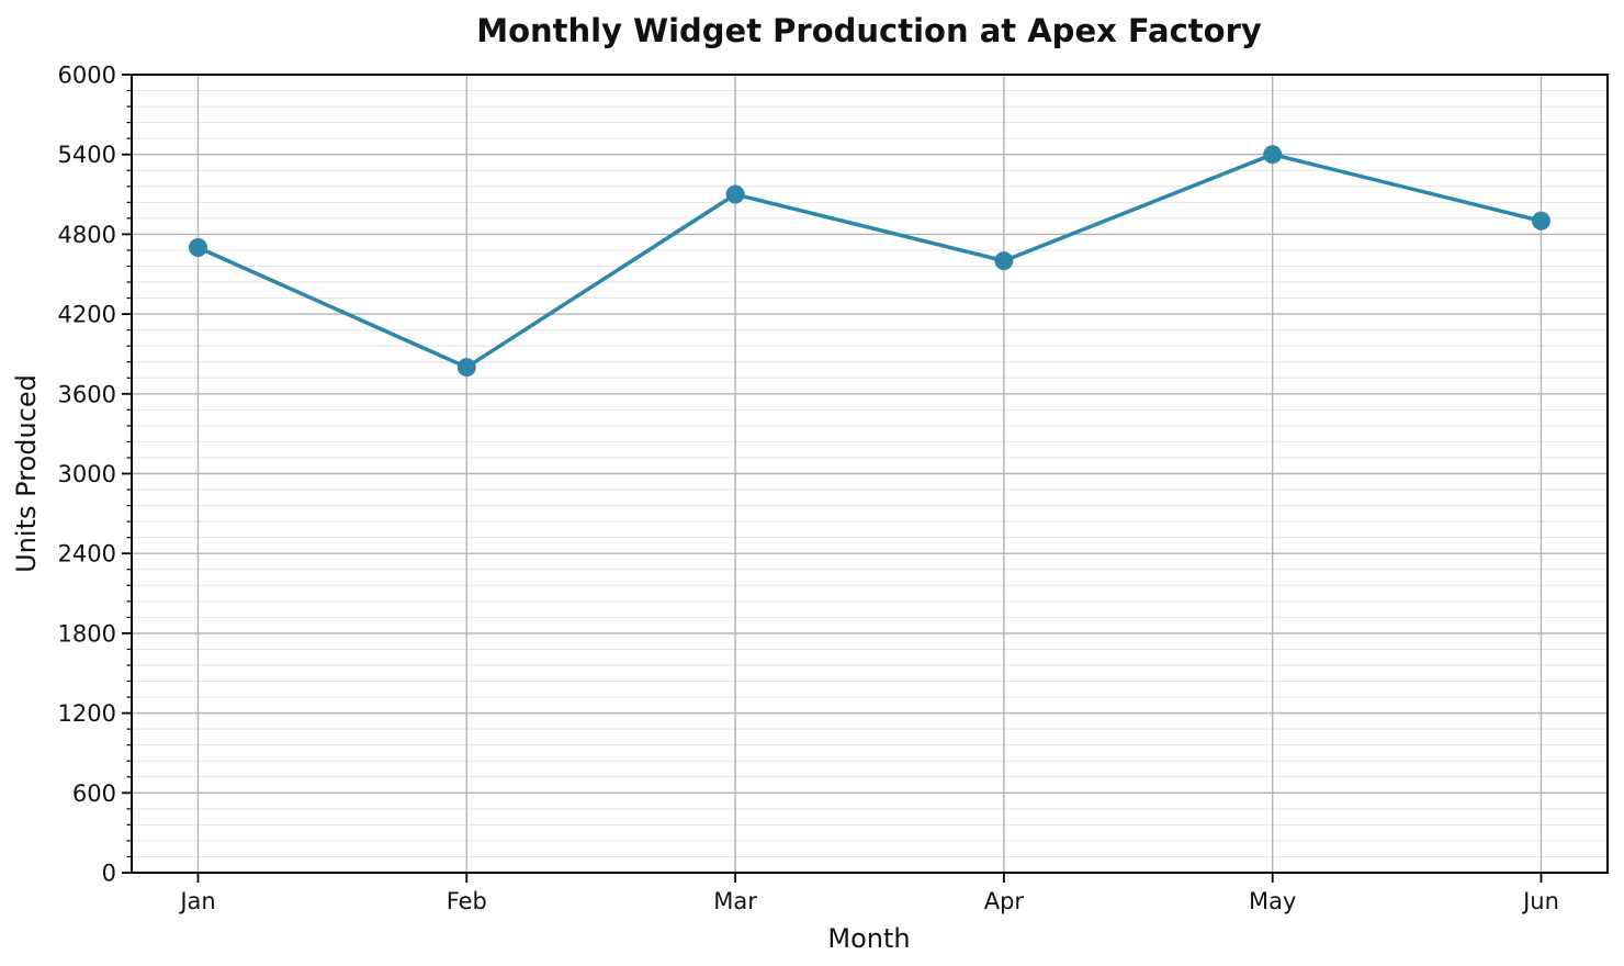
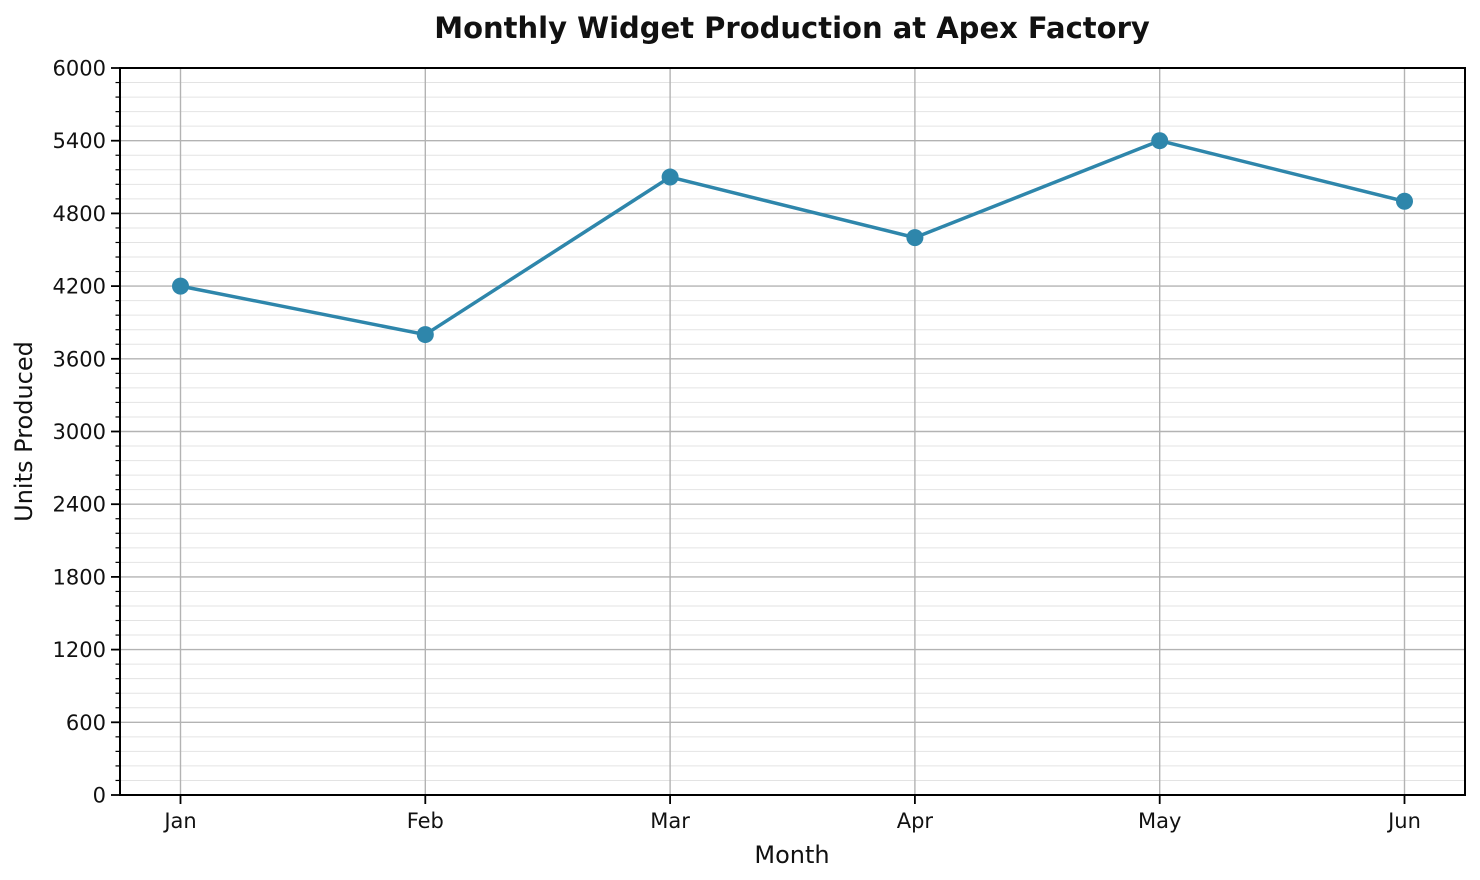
Jan: 4700 -> 4200
